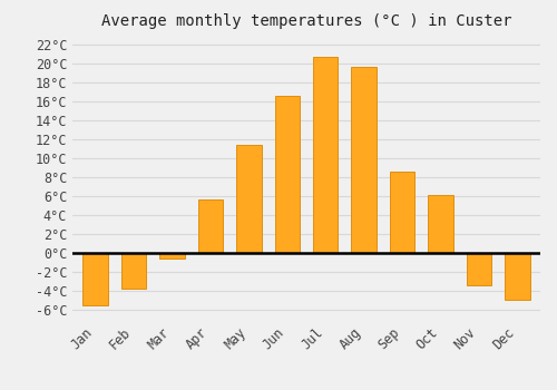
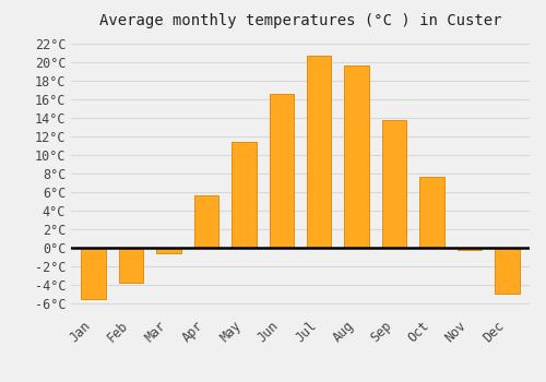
Sep: 8.6°C -> 13.8°C
Oct: 6.2°C -> 7.7°C
Nov: -3.4°C -> -0.2°C
